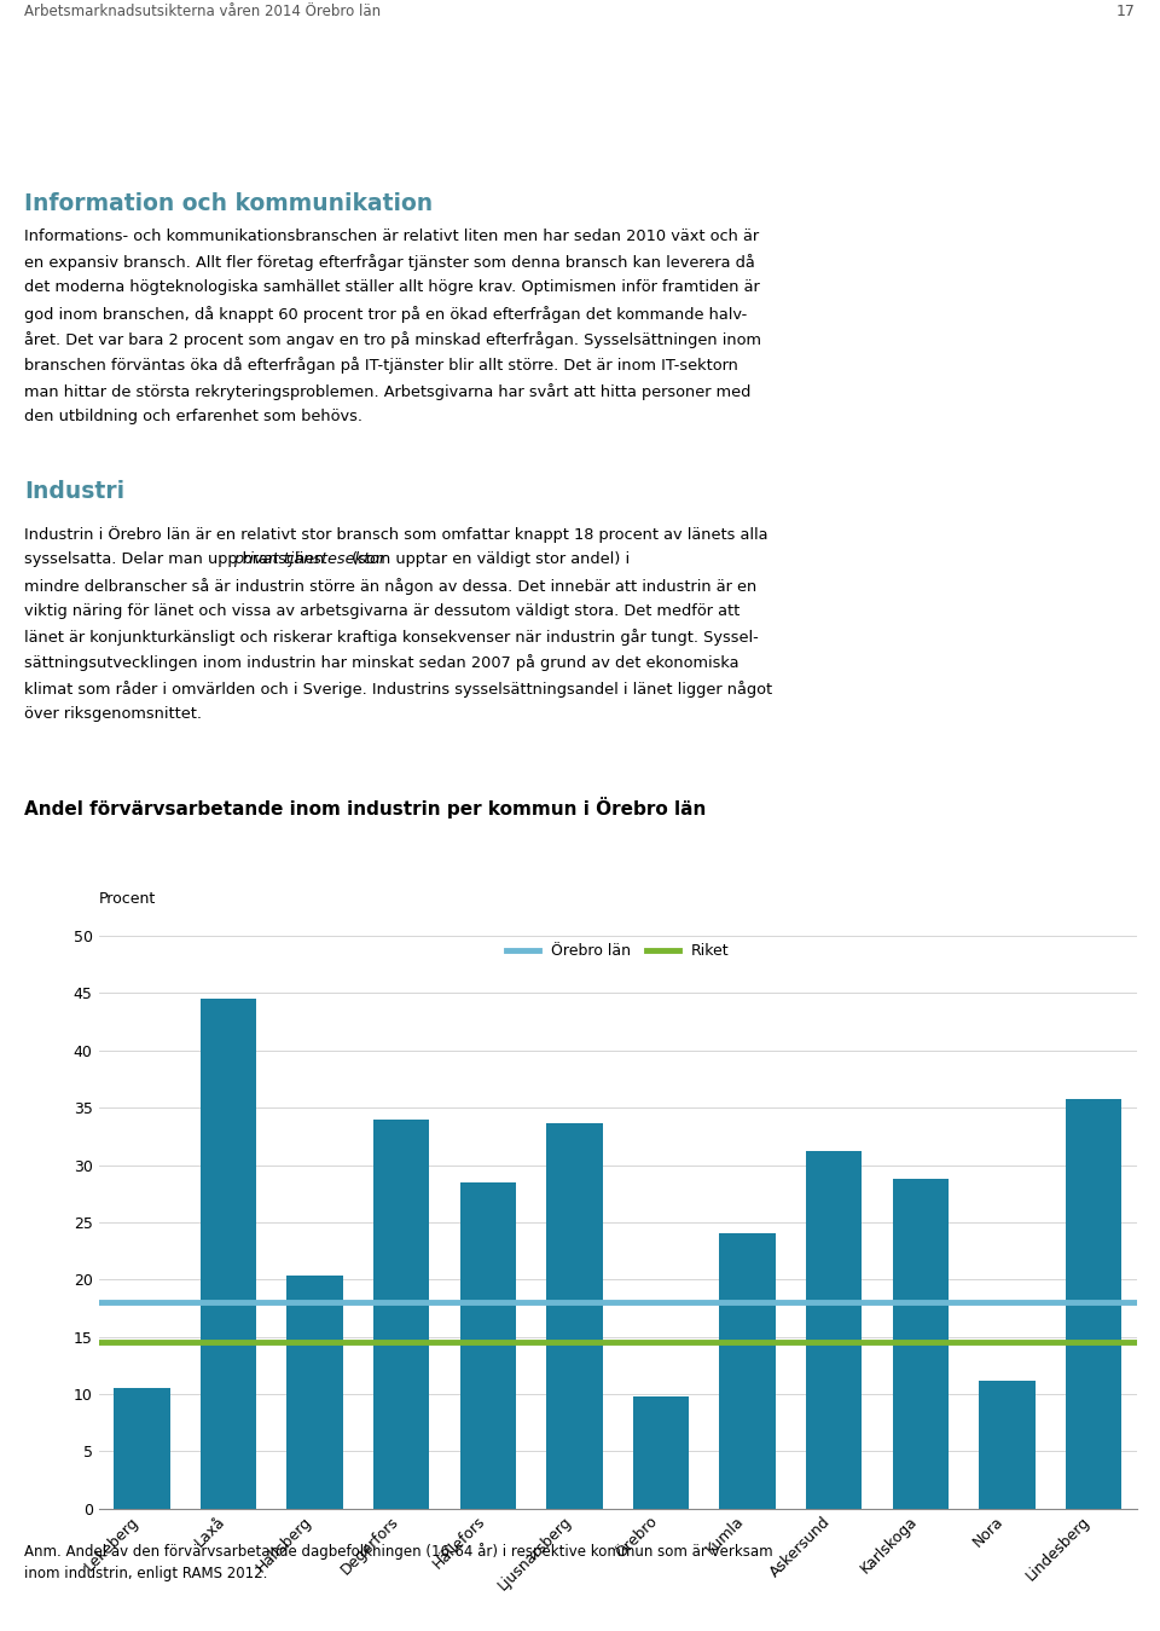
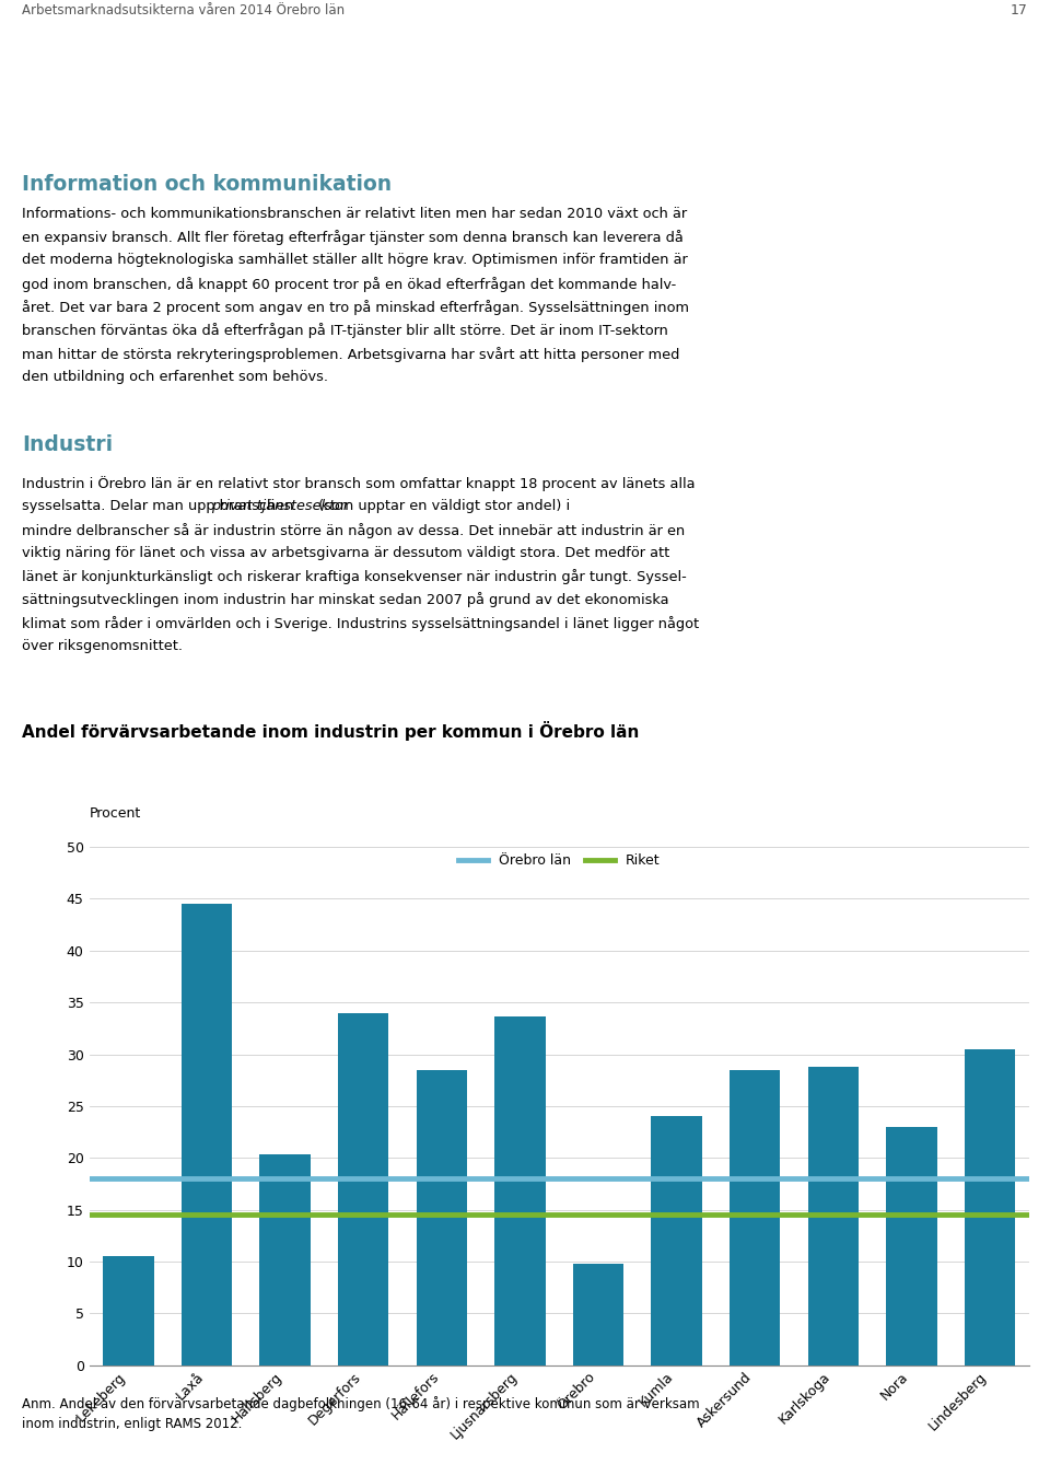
Askersund: 31.2 -> 28.5
Nora: 11.2 -> 23.0
Lindesberg: 35.8 -> 30.5
